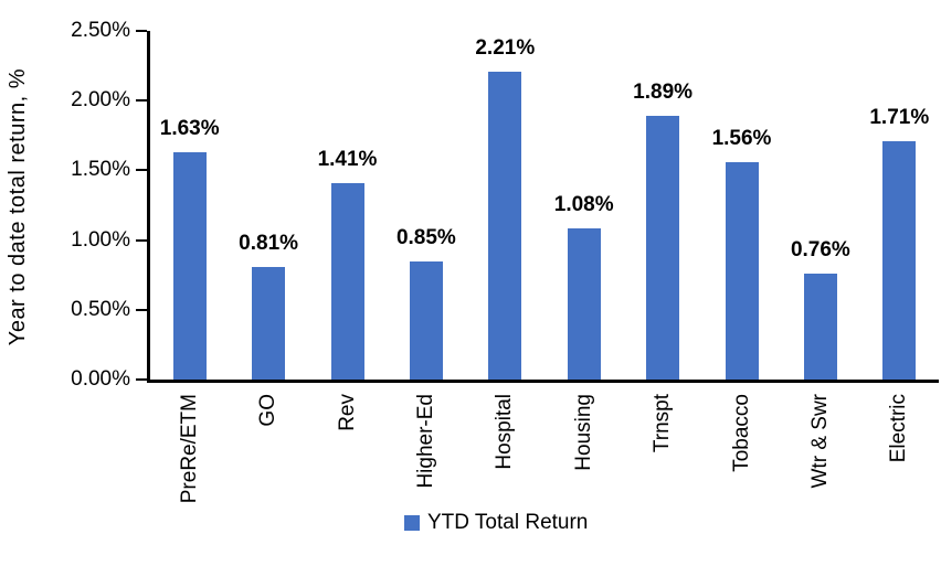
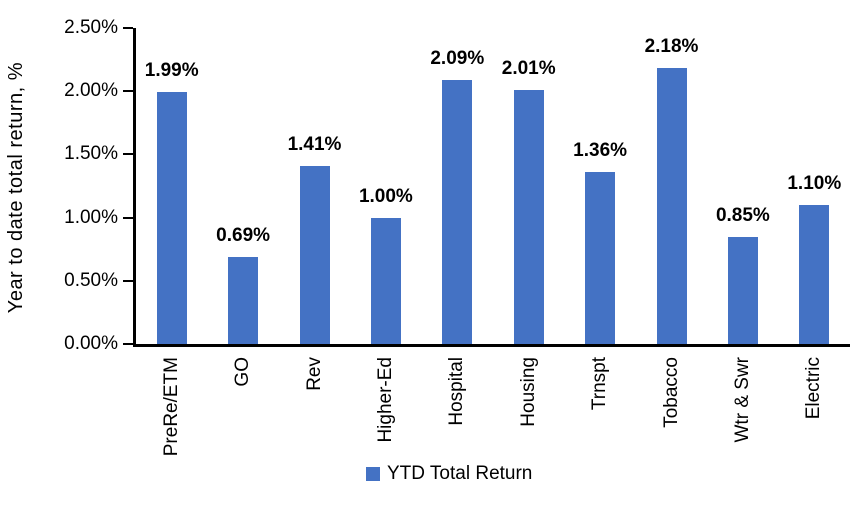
PreRe/ETM: 1.63% -> 1.99%
GO: 0.81% -> 0.69%
Higher-Ed: 0.85% -> 1.00%
Hospital: 2.21% -> 2.09%
Housing: 1.08% -> 2.01%
Trnspt: 1.89% -> 1.36%
Tobacco: 1.56% -> 2.18%
Wtr & Swr: 0.76% -> 0.85%
Electric: 1.71% -> 1.10%
